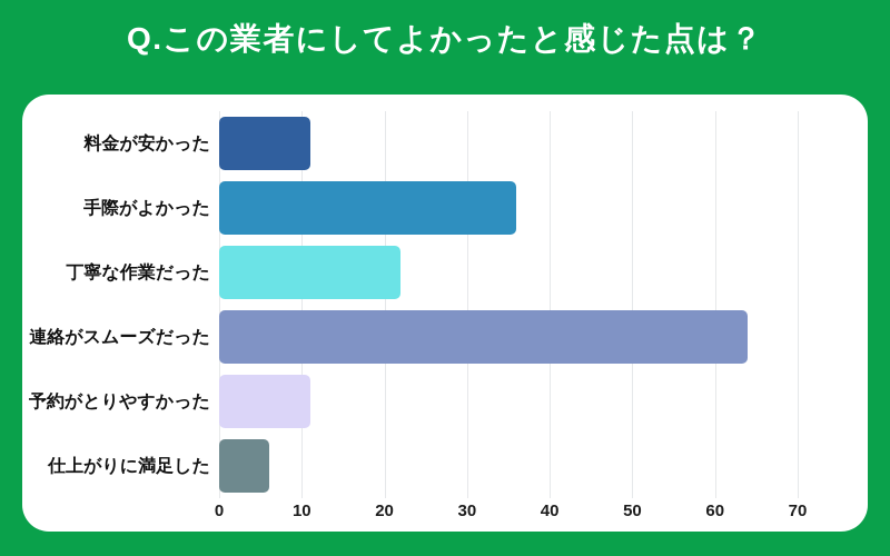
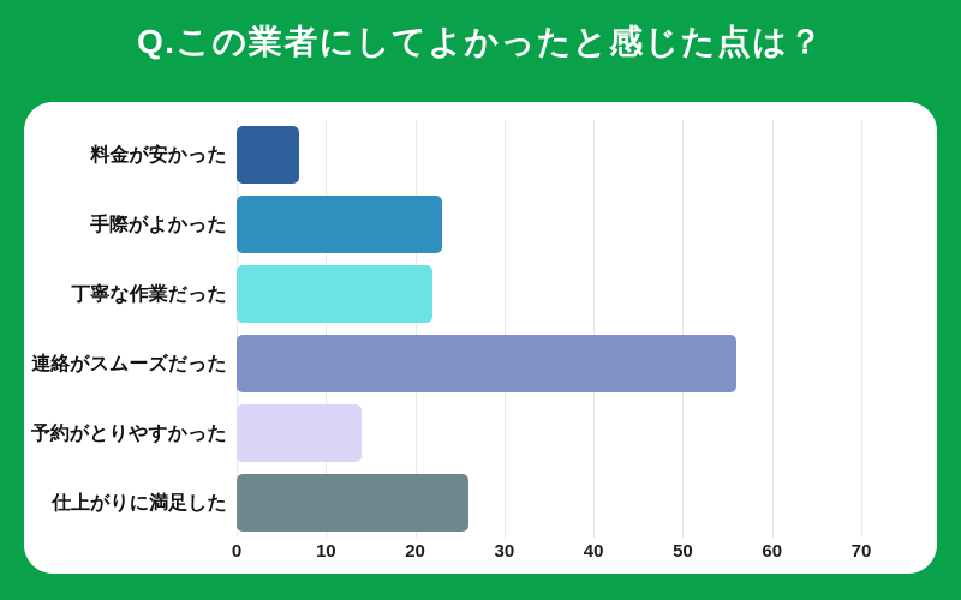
料金が安かった: 11 -> 7
手際がよかった: 36 -> 23
連絡がスムーズだった: 64 -> 56
予約がとりやすかった: 11 -> 14
仕上がりに満足した: 6 -> 26
